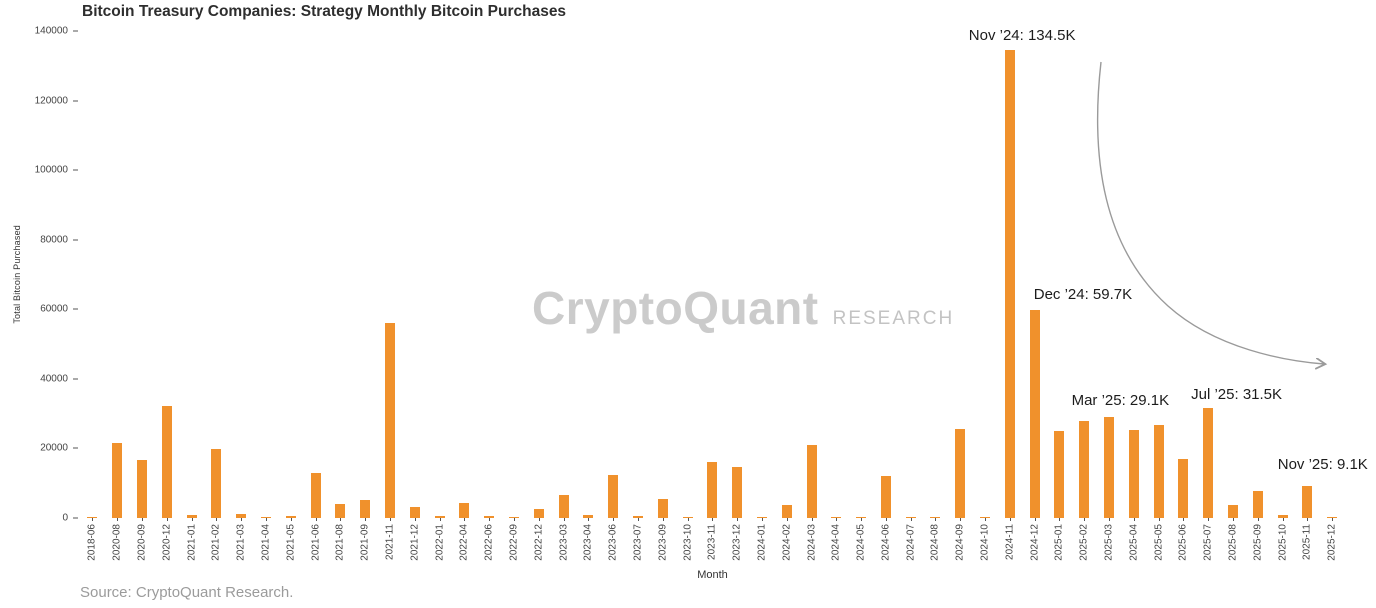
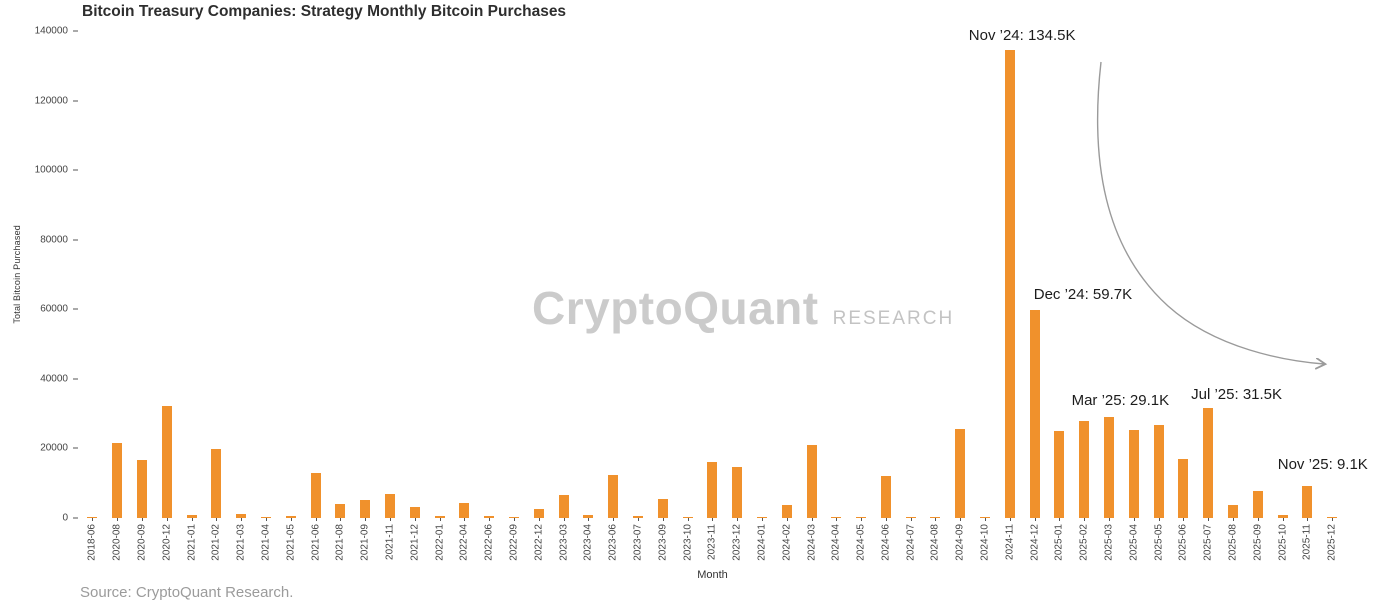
2021-11: 56000 -> 7000
